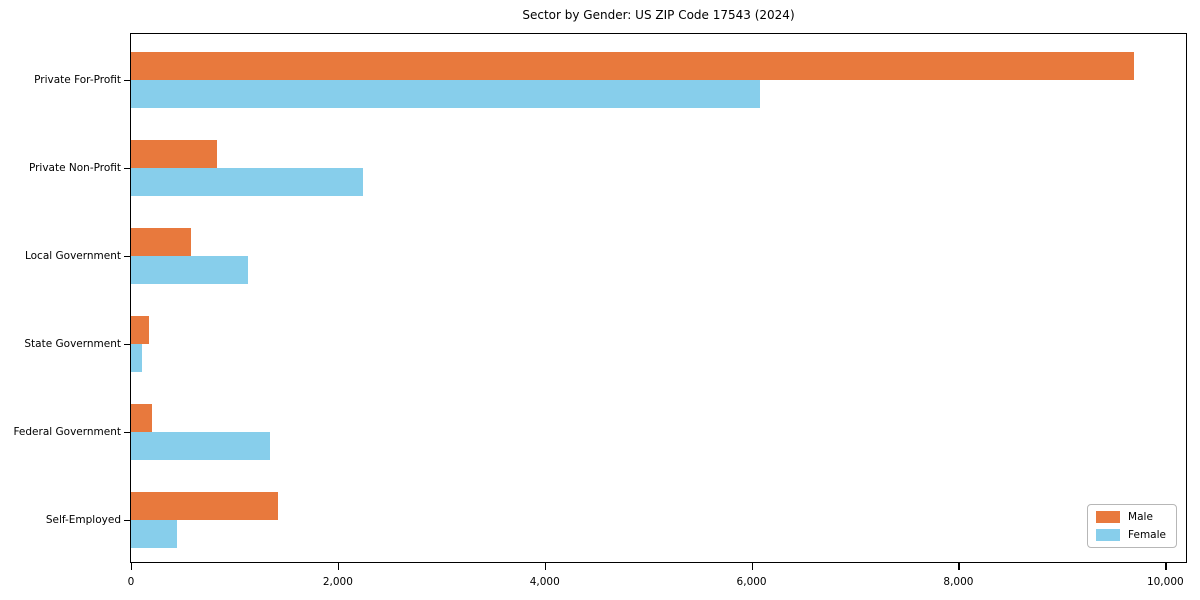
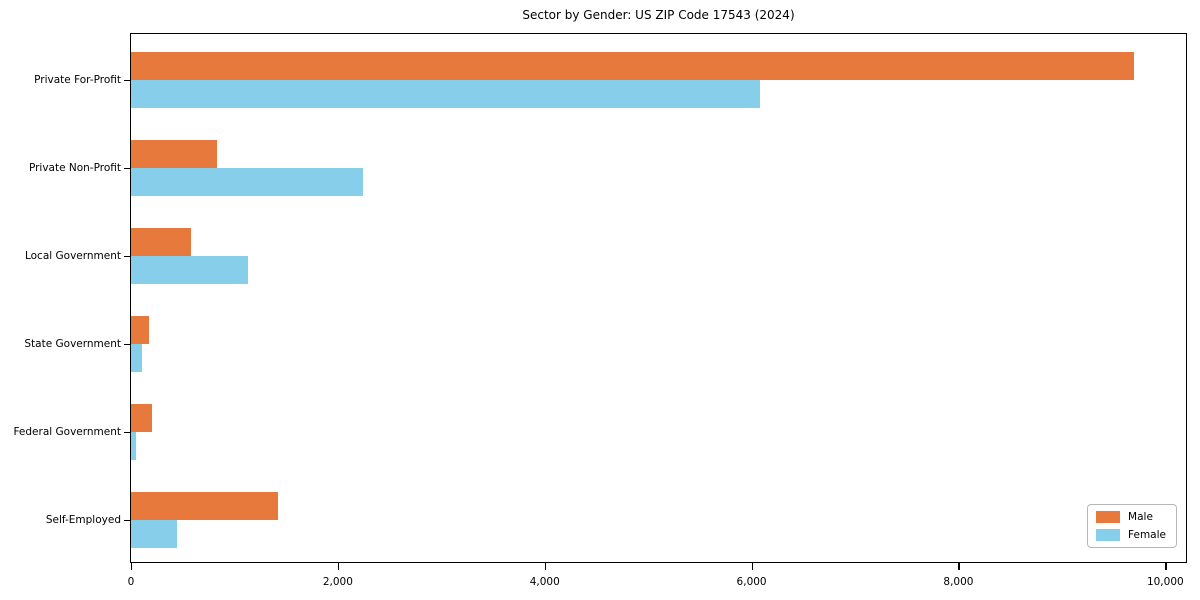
Female/Federal Government: 1340 -> 40
